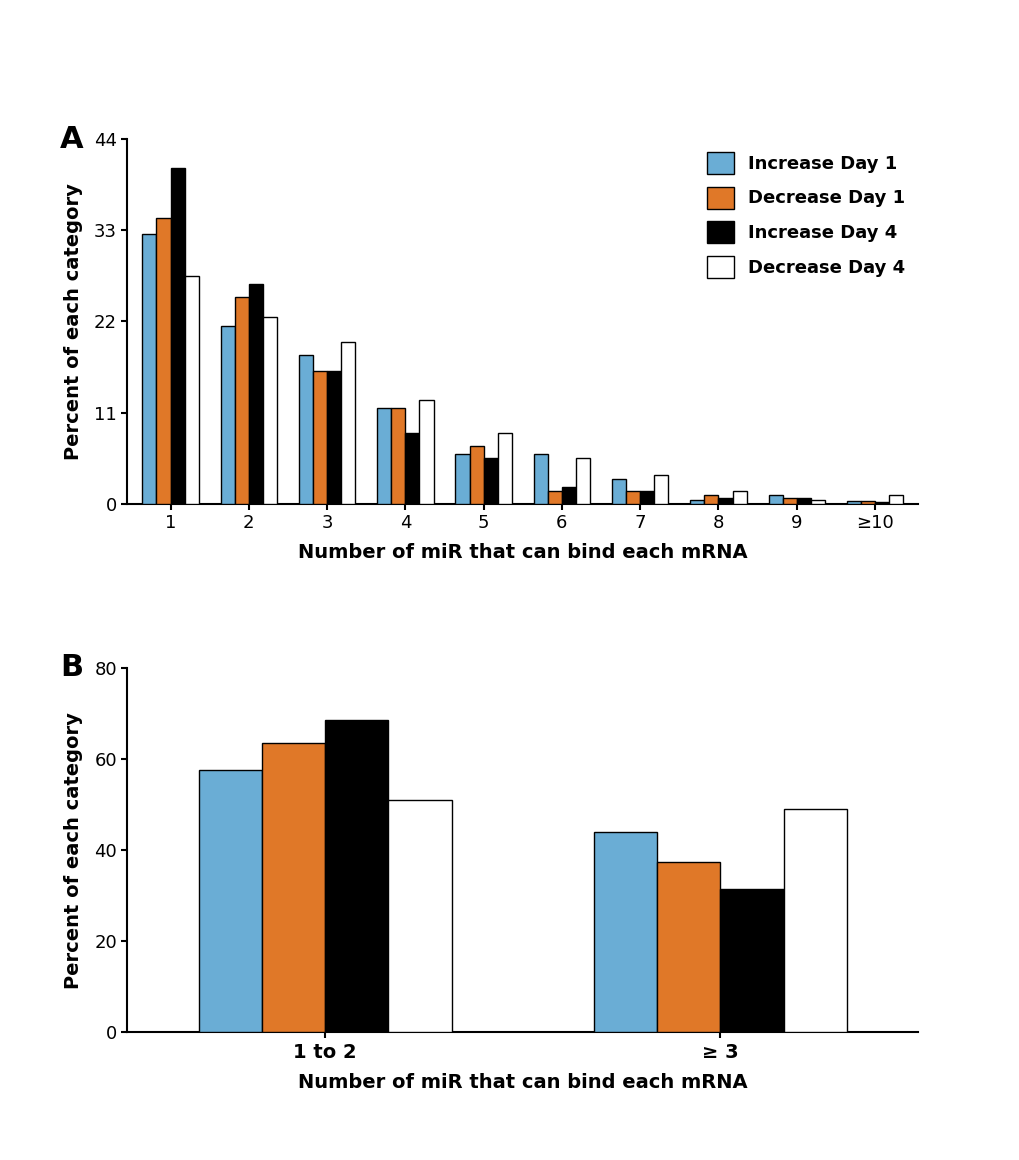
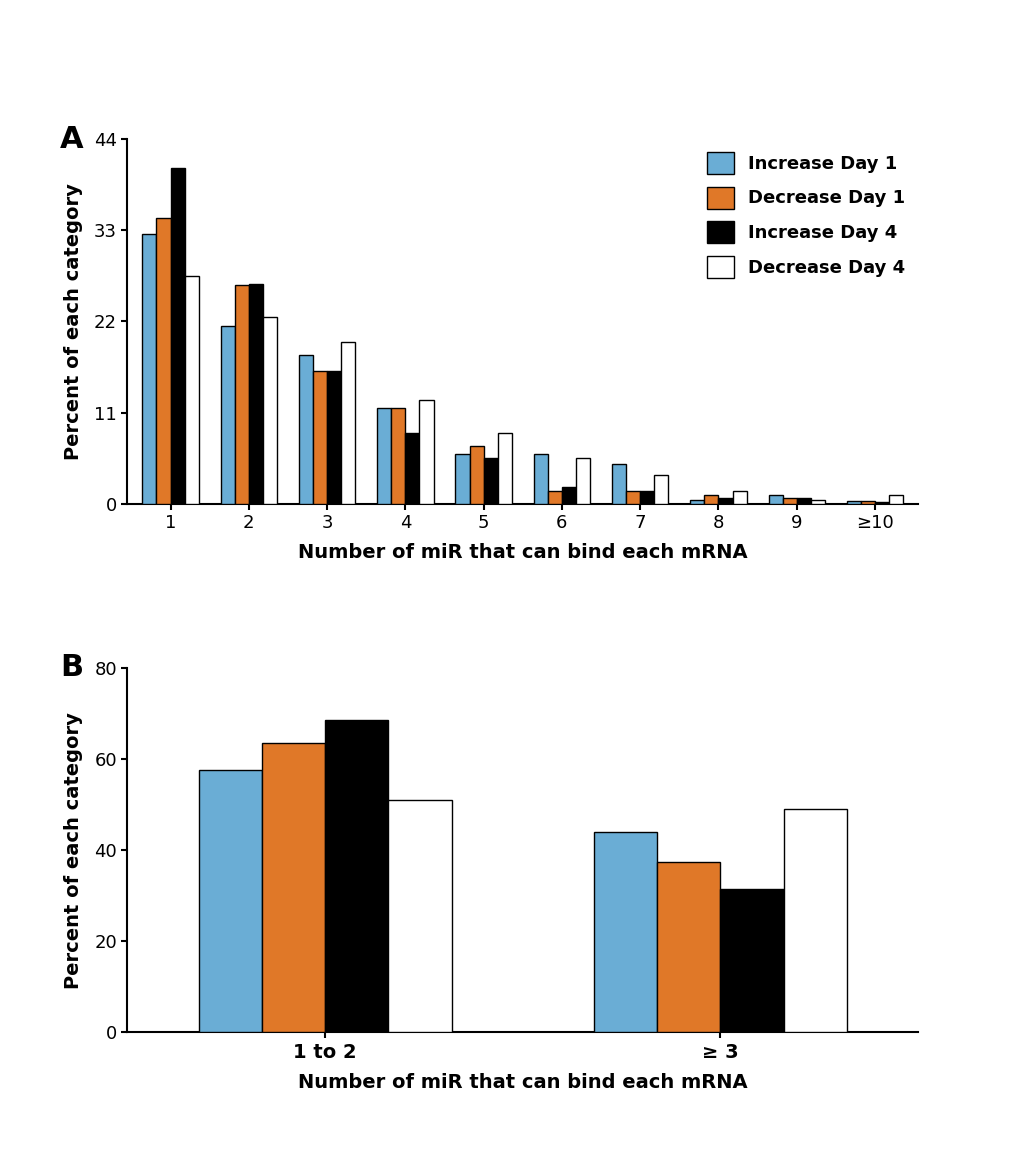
Decrease Day 1/2: 25.0 -> 26.4
Increase Day 1/7: 3.0 -> 4.8
